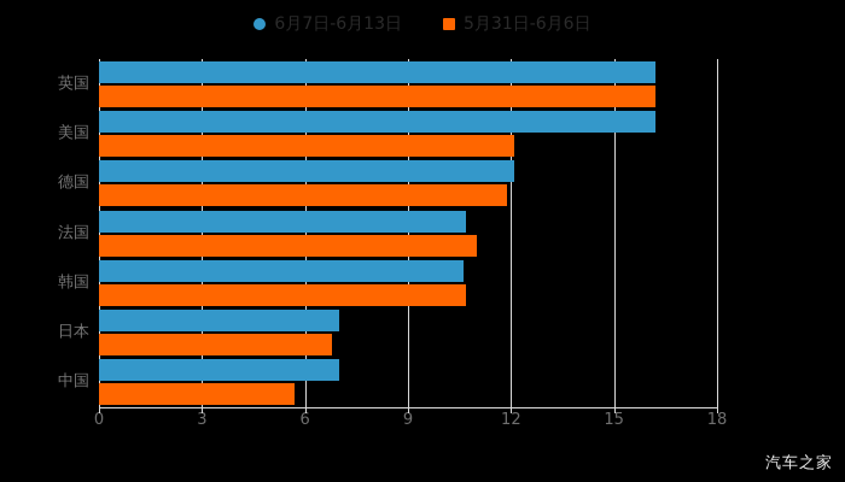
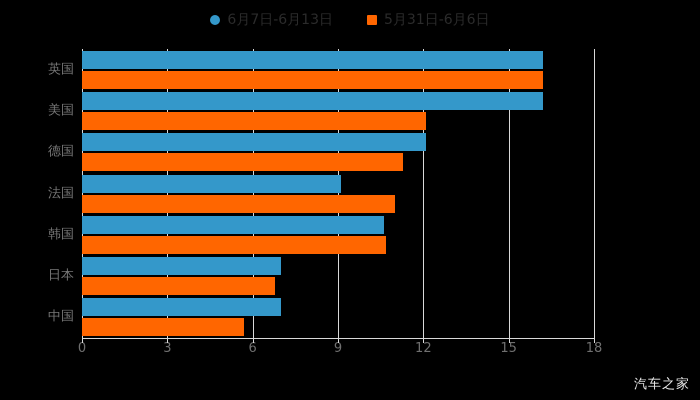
5月31日-6月6日/德国: 11.9 -> 11.3
6月7日-6月13日/法国: 10.7 -> 9.1
